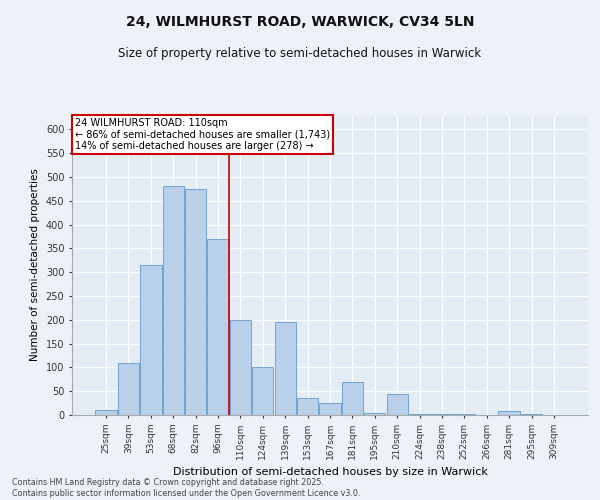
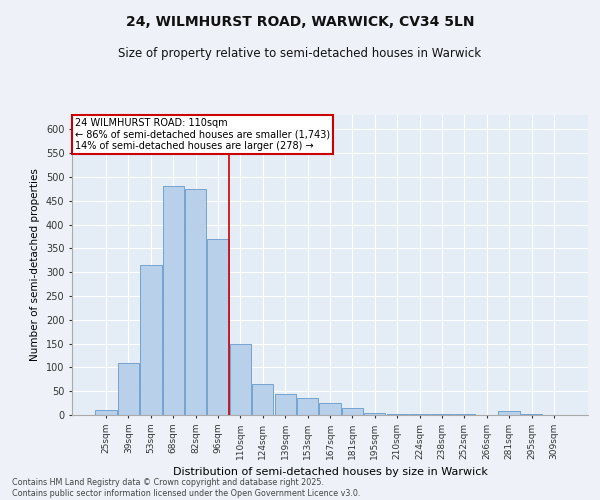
110sqm: 200 -> 150
124sqm: 100 -> 65
139sqm: 195 -> 45
181sqm: 70 -> 15
210sqm: 45 -> 3
